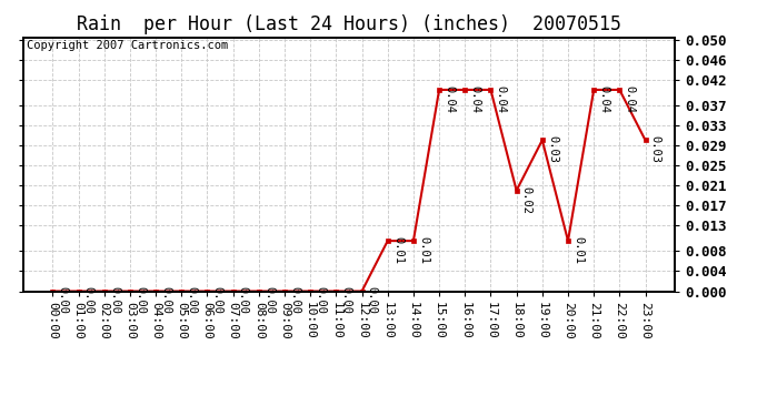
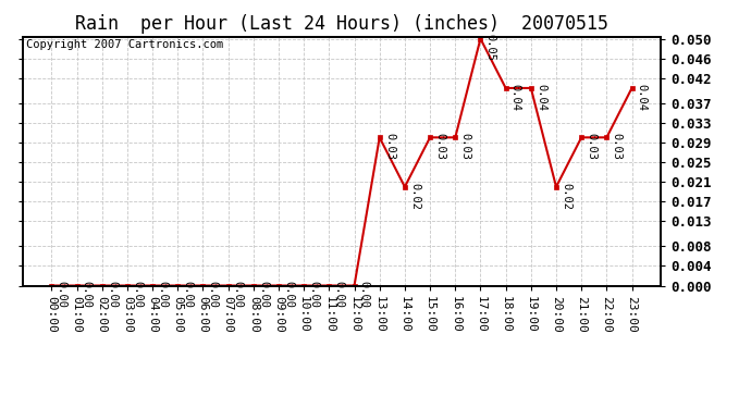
13:00: 0.01 -> 0.03
14:00: 0.01 -> 0.02
15:00: 0.04 -> 0.03
16:00: 0.04 -> 0.03
17:00: 0.04 -> 0.05
18:00: 0.02 -> 0.04
19:00: 0.03 -> 0.04
20:00: 0.01 -> 0.02
21:00: 0.04 -> 0.03
22:00: 0.04 -> 0.03
23:00: 0.03 -> 0.04
